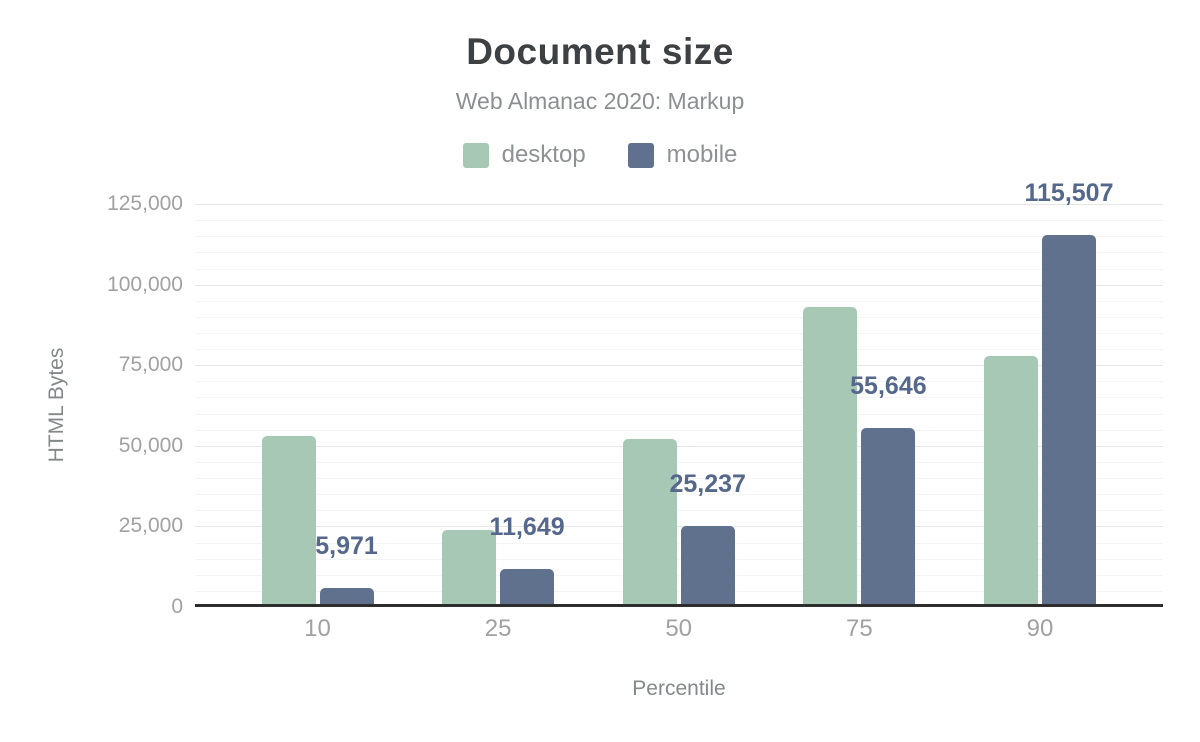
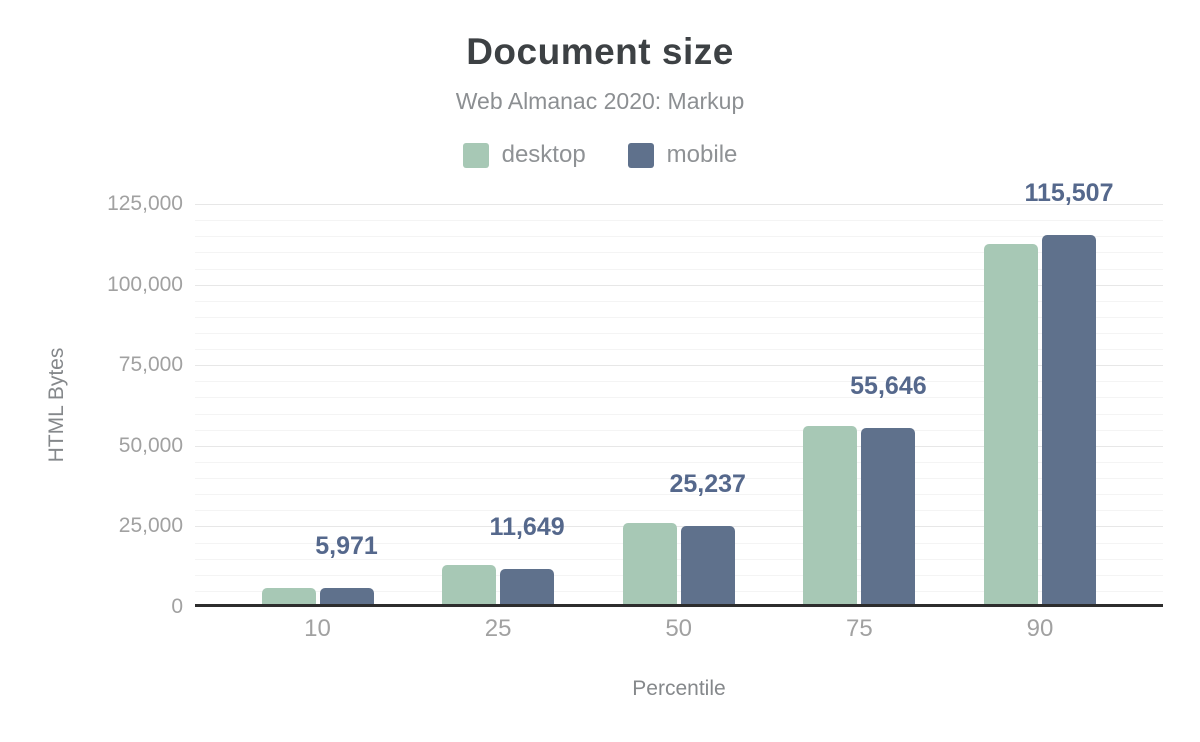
desktop/10: 53000 -> 6000
desktop/25: 24000 -> 13000
desktop/50: 52000 -> 26000
desktop/75: 93000 -> 56000
desktop/90: 78000 -> 113000
